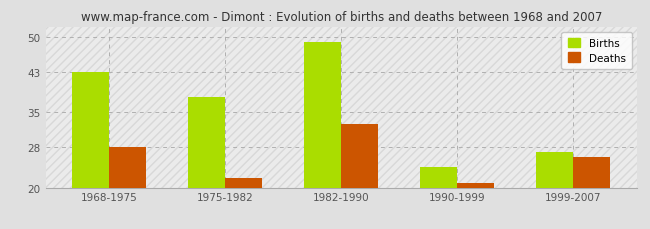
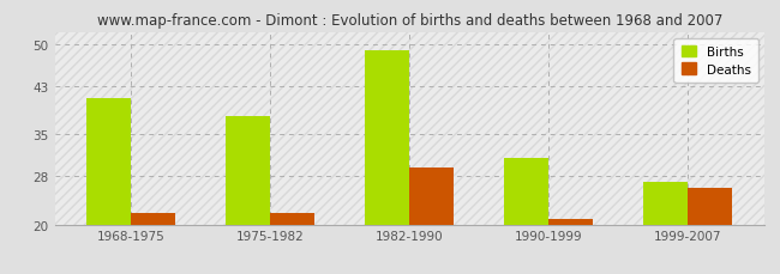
Births/1968-1975: 43 -> 41
Deaths/1968-1975: 28.0 -> 22.0
Deaths/1982-1990: 32.6 -> 29.5
Births/1990-1999: 24 -> 31
